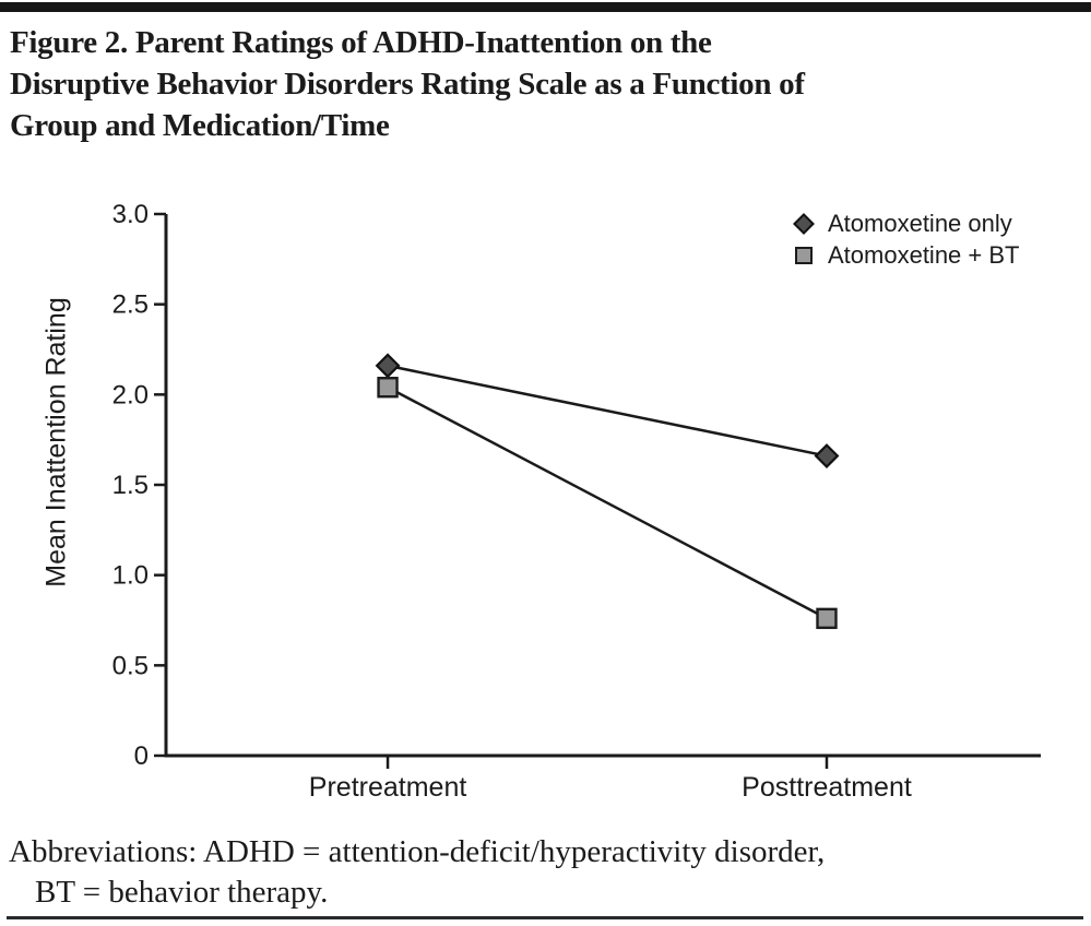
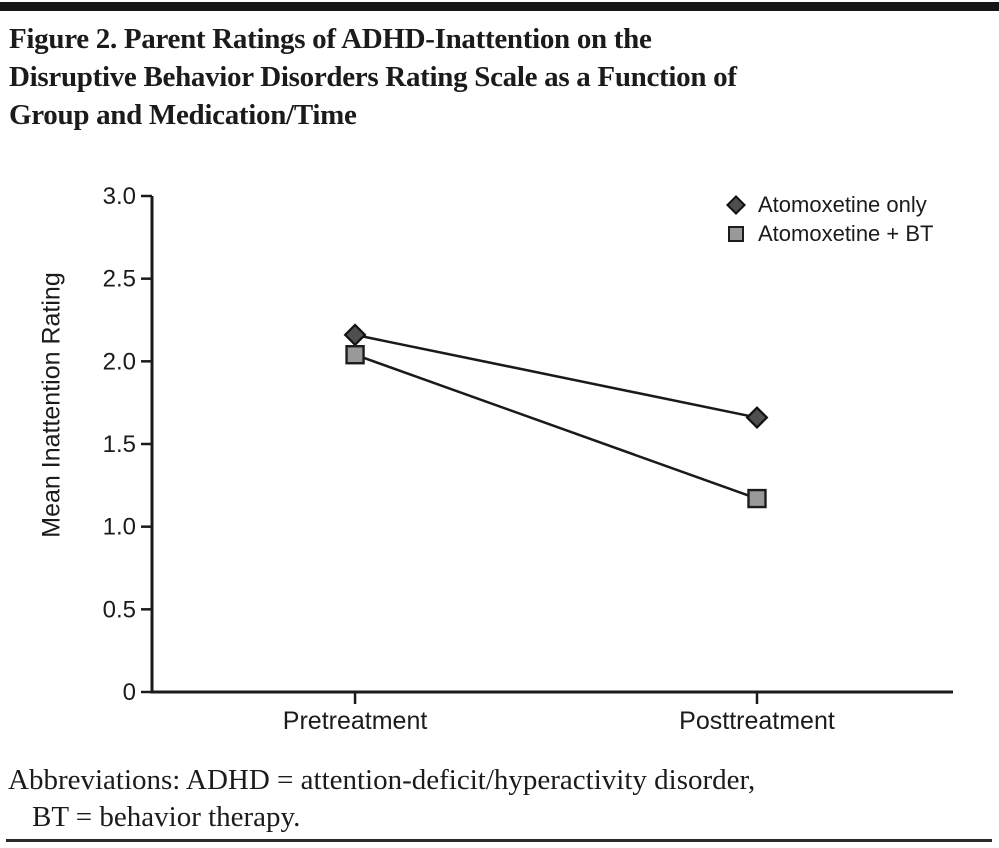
Atomoxetine + BT/Posttreatment: 0.76 -> 1.17
